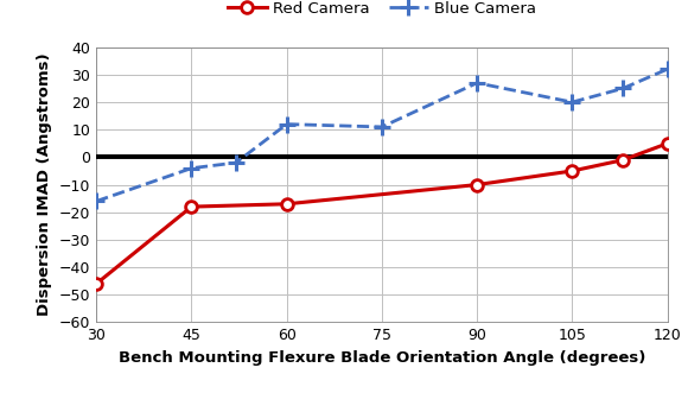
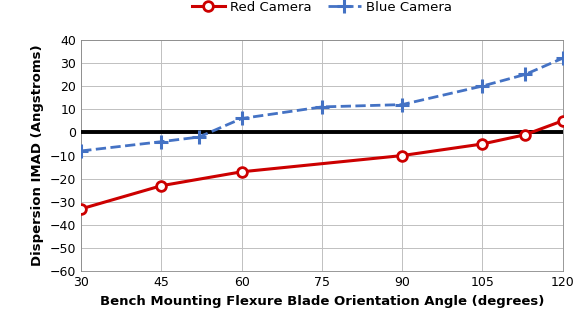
Red Camera/30: -46 -> -33
Blue Camera/30: -16 -> -8
Red Camera/45: -18 -> -23
Blue Camera/60: 12 -> 6
Blue Camera/90: 27 -> 12
